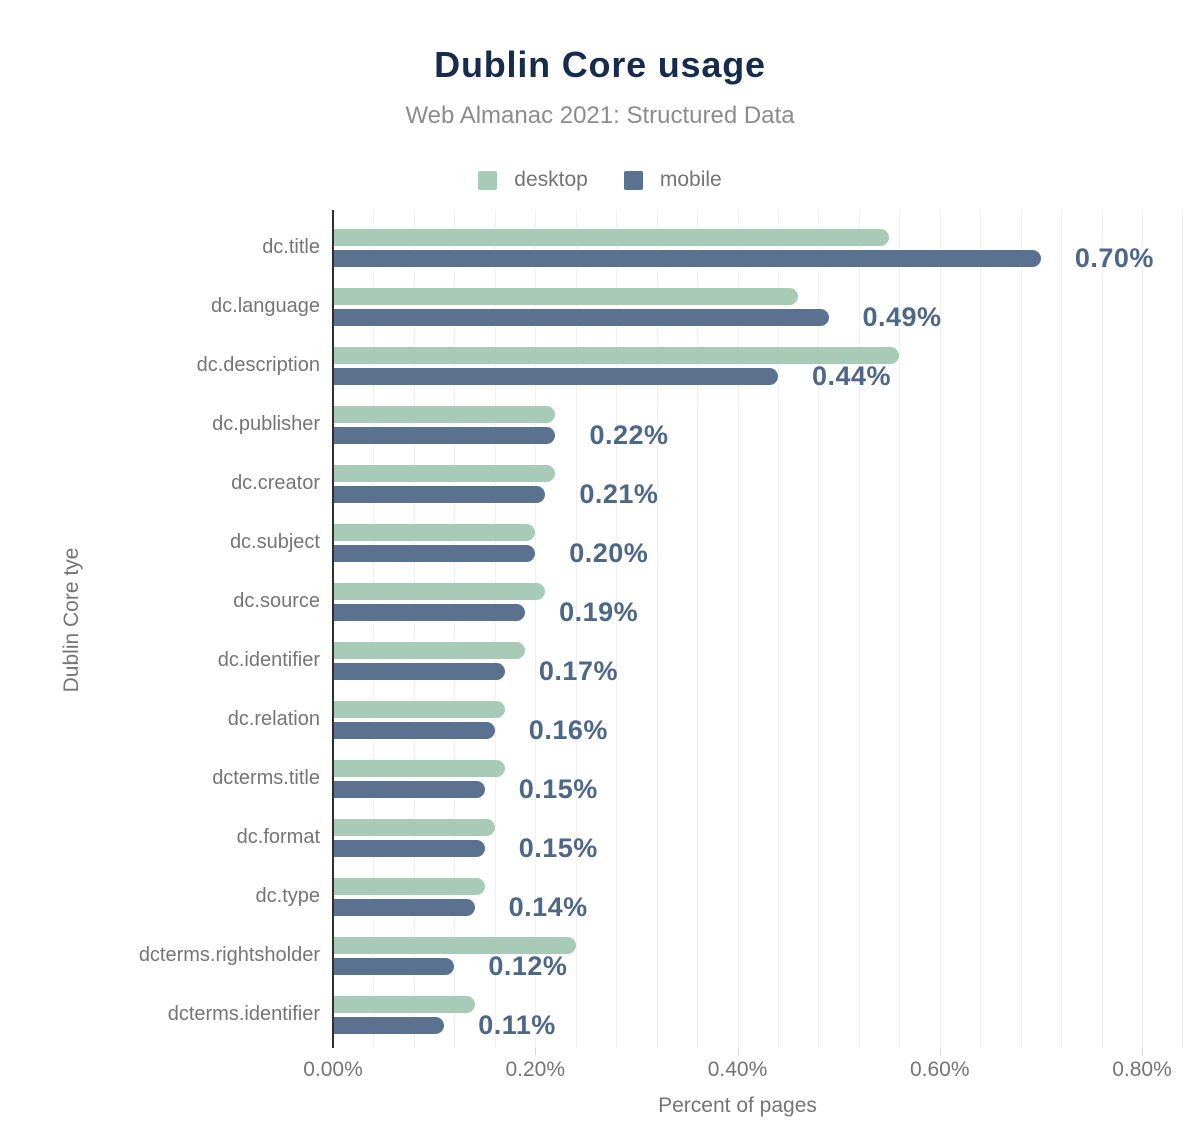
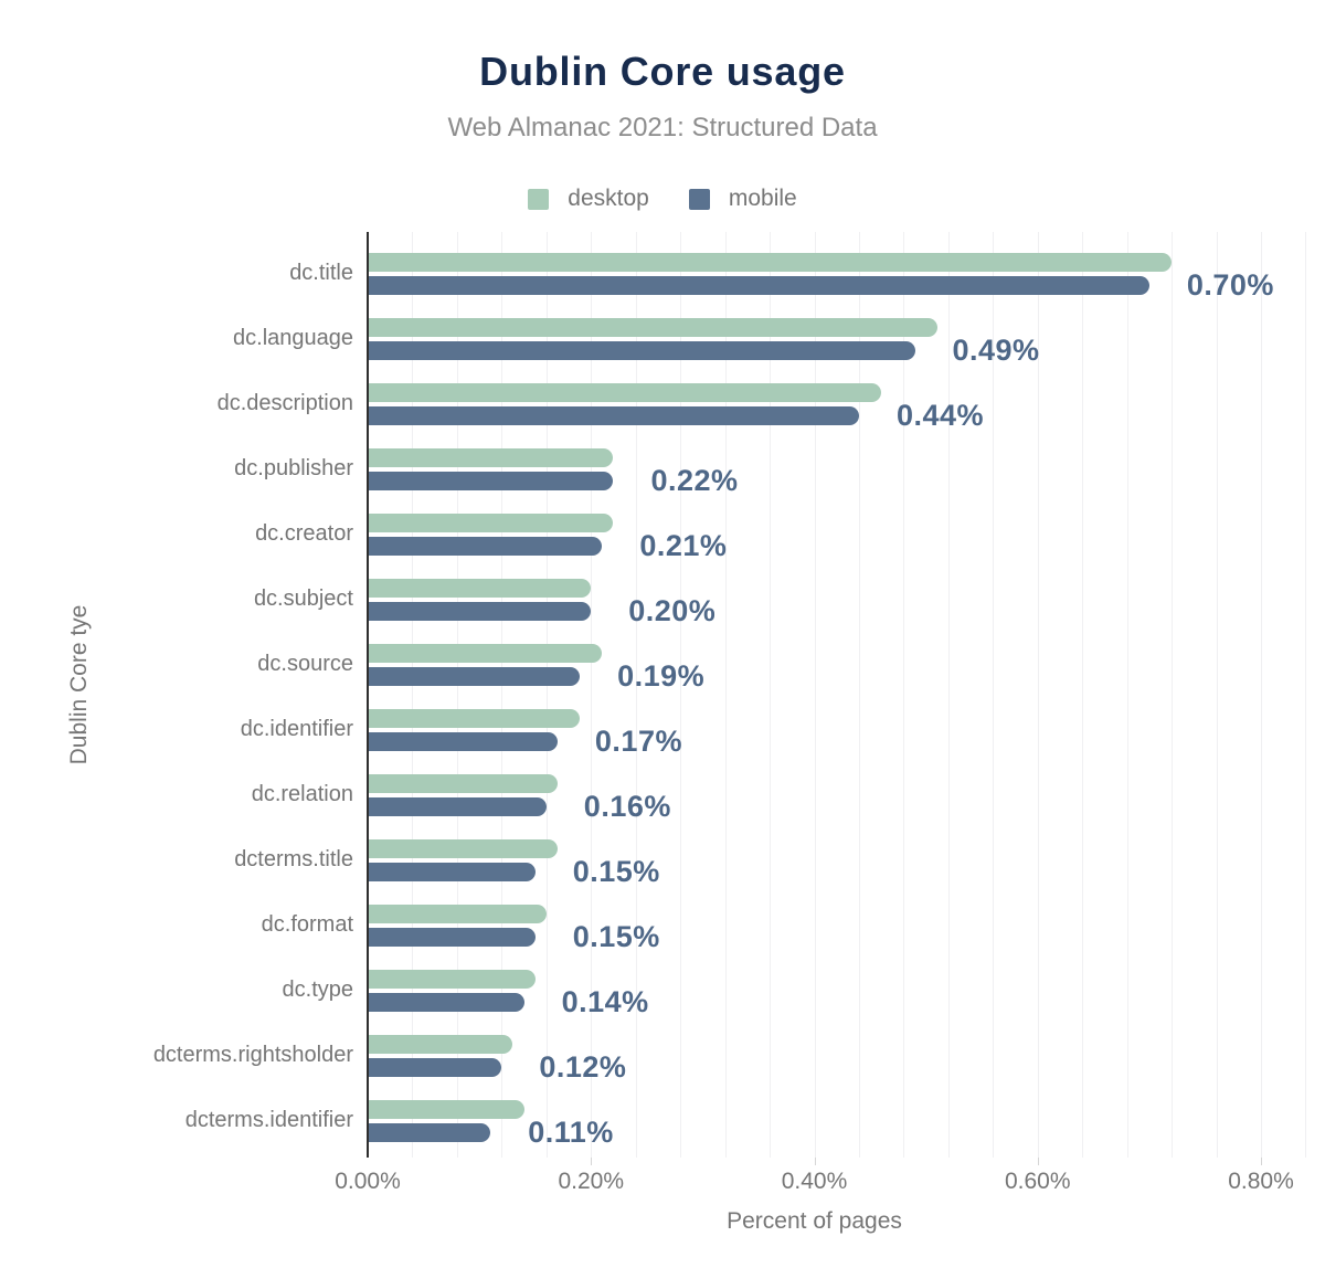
desktop/dc.title: 0.55% -> 0.72%
desktop/dc.language: 0.46% -> 0.51%
desktop/dc.description: 0.56% -> 0.46%
desktop/dcterms.rightsholder: 0.24% -> 0.13%
